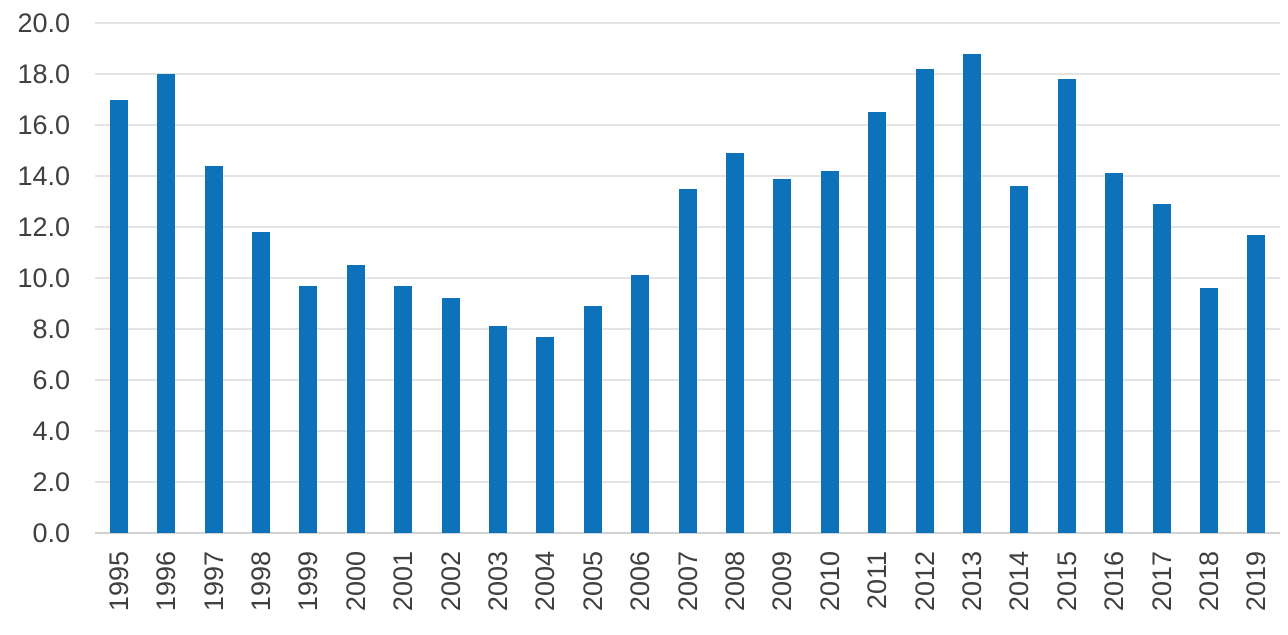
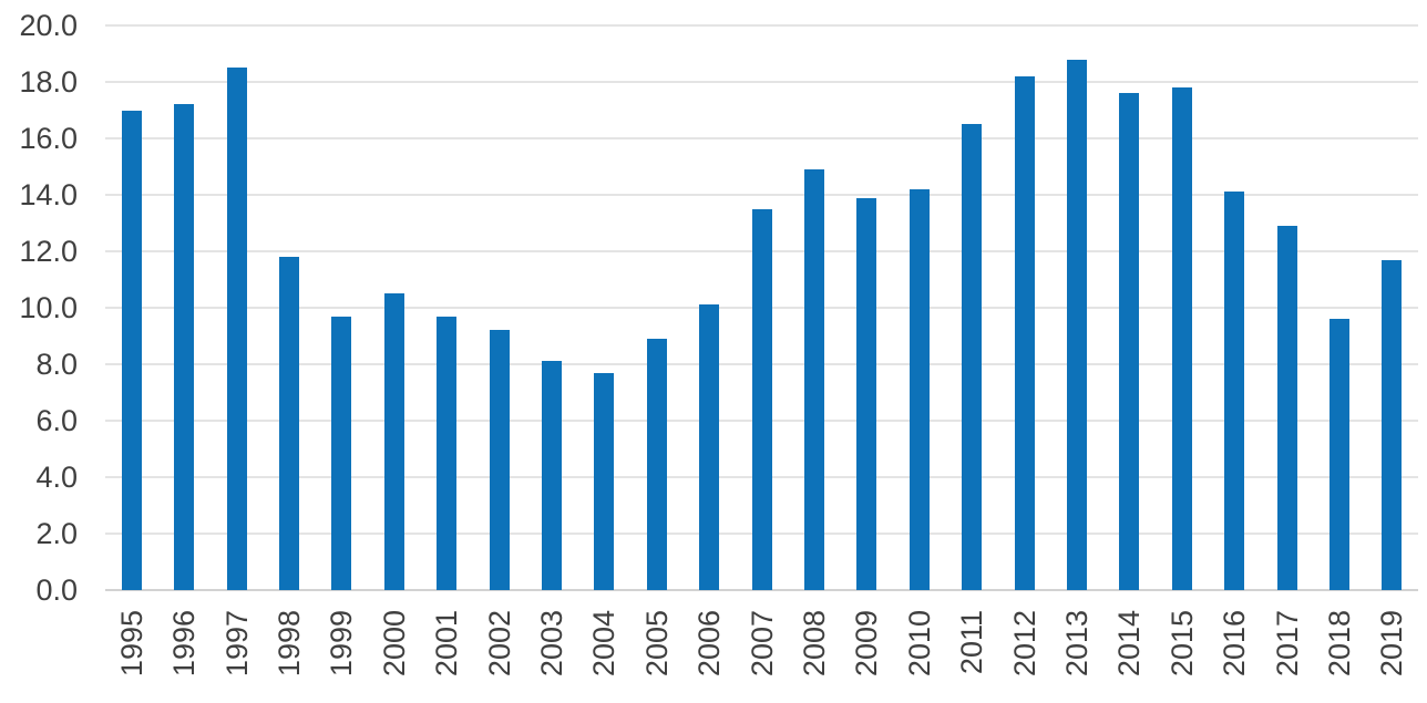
1996: 18.0 -> 17.2
1997: 14.4 -> 18.5
2014: 13.6 -> 17.6
